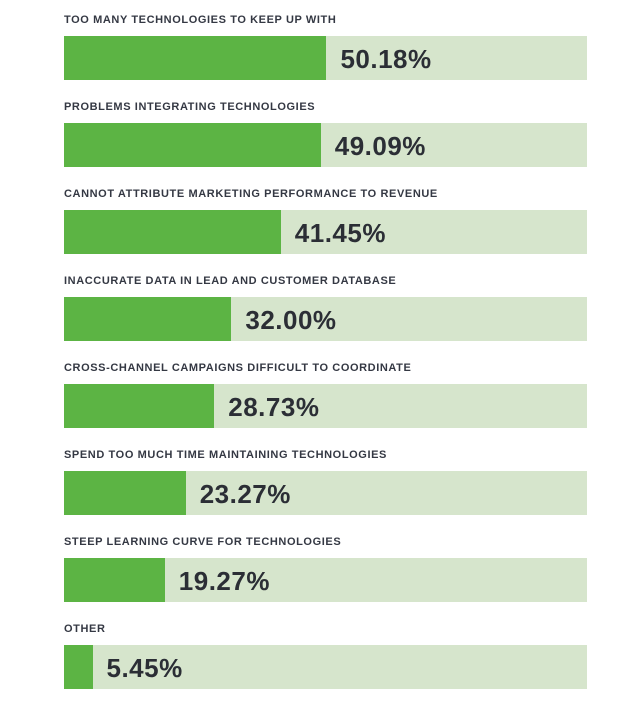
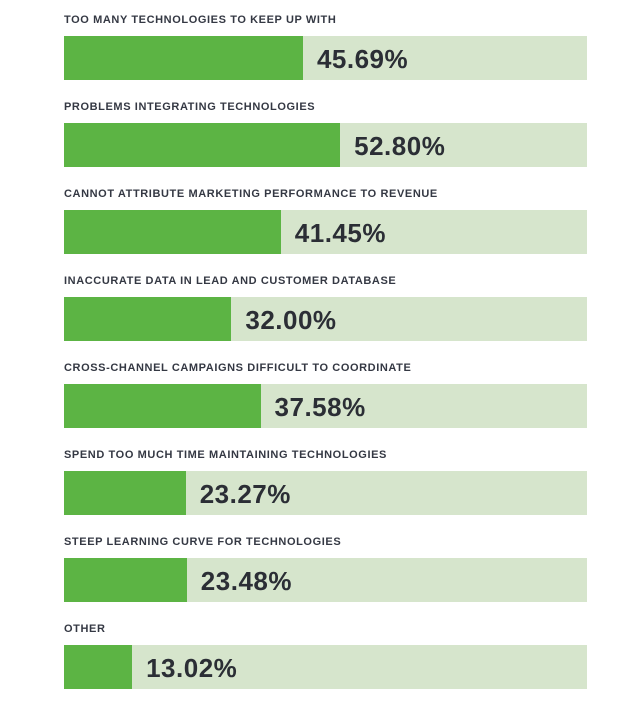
TOO MANY TECHNOLOGIES TO KEEP UP WITH: 50.18% -> 45.69%
PROBLEMS INTEGRATING TECHNOLOGIES: 49.09% -> 52.80%
CROSS-CHANNEL CAMPAIGNS DIFFICULT TO COORDINATE: 28.73% -> 37.58%
STEEP LEARNING CURVE FOR TECHNOLOGIES: 19.27% -> 23.48%
OTHER: 5.45% -> 13.02%
